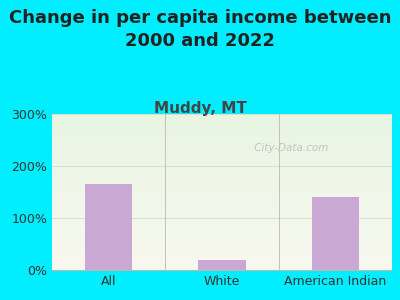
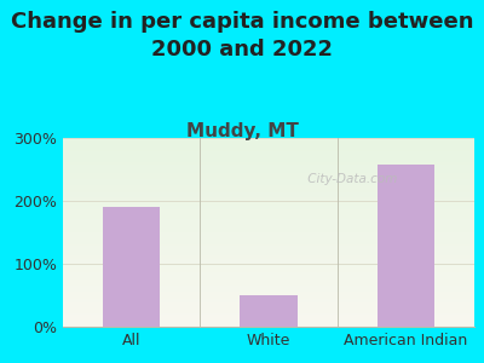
All: 166% -> 190%
White: 20% -> 50%
American Indian: 140% -> 257%
